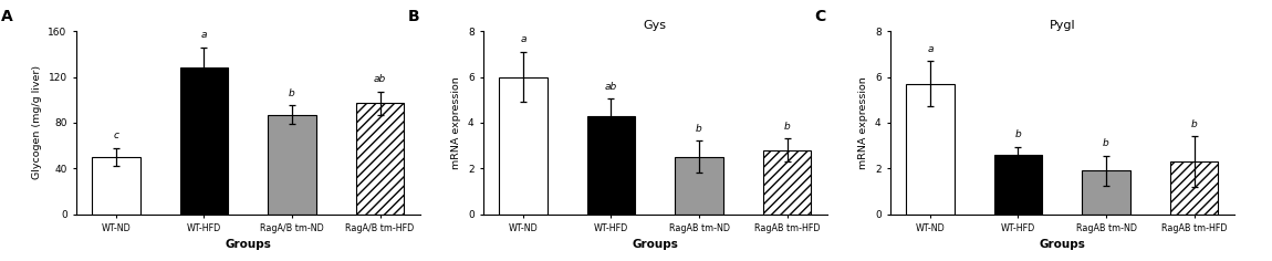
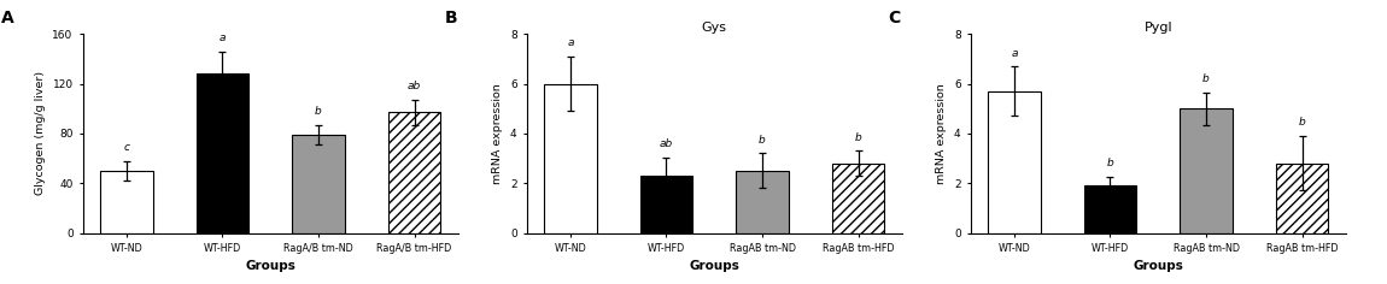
RagA/B tm-ND: 87 -> 79
Gys/WT-HFD: 4.3 -> 2.3
Pygl/WT-HFD: 2.6 -> 1.9
Pygl/RagAB tm-ND: 1.9 -> 5.0
Pygl/RagAB tm-HFD: 2.3 -> 2.8
